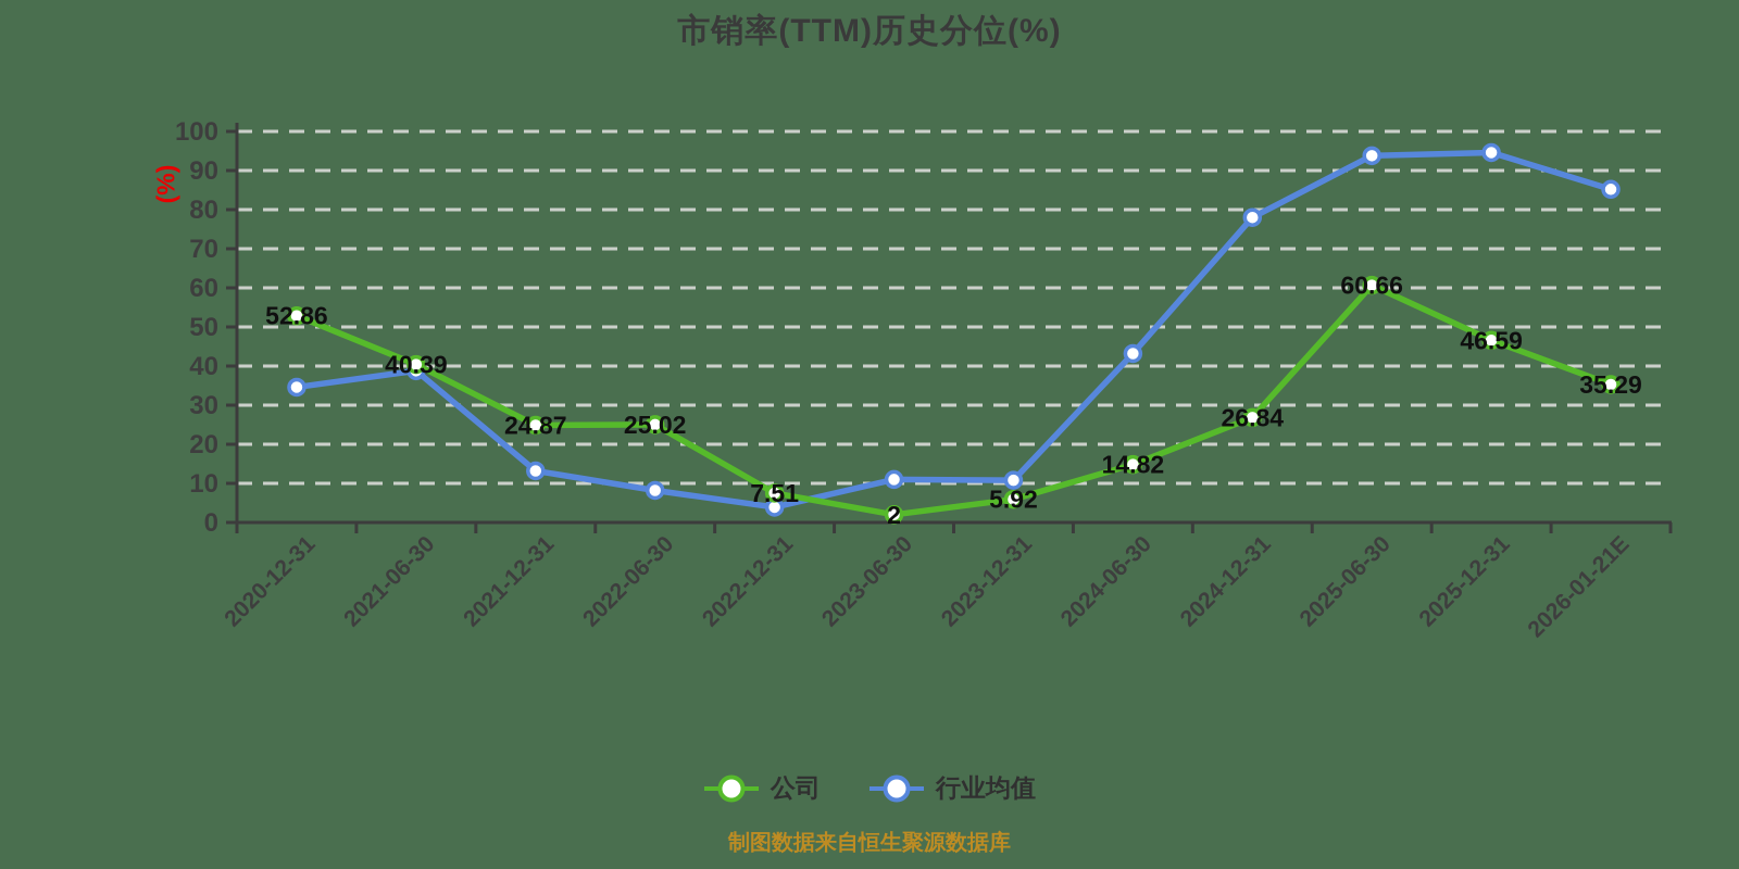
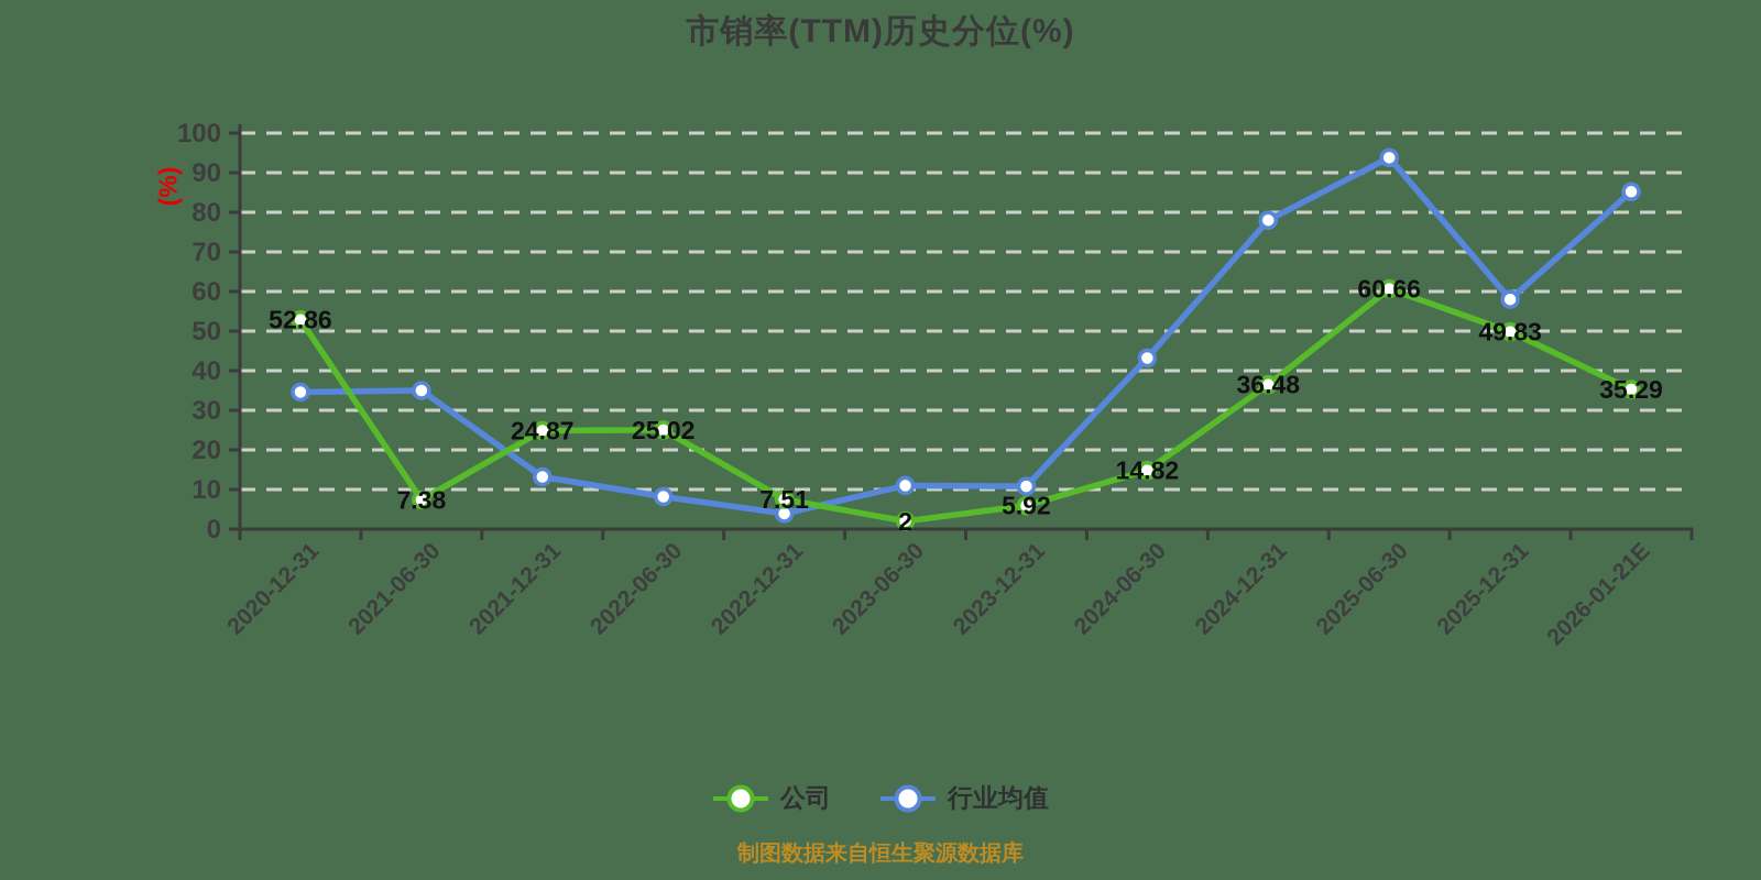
行业均值/2021-06-30: 39 -> 35
公司/2021-06-30: 40.39 -> 7.38
公司/2024-12-31: 26.84 -> 36.48
行业均值/2025-12-31: 95 -> 58
公司/2025-12-31: 46.59 -> 49.83
